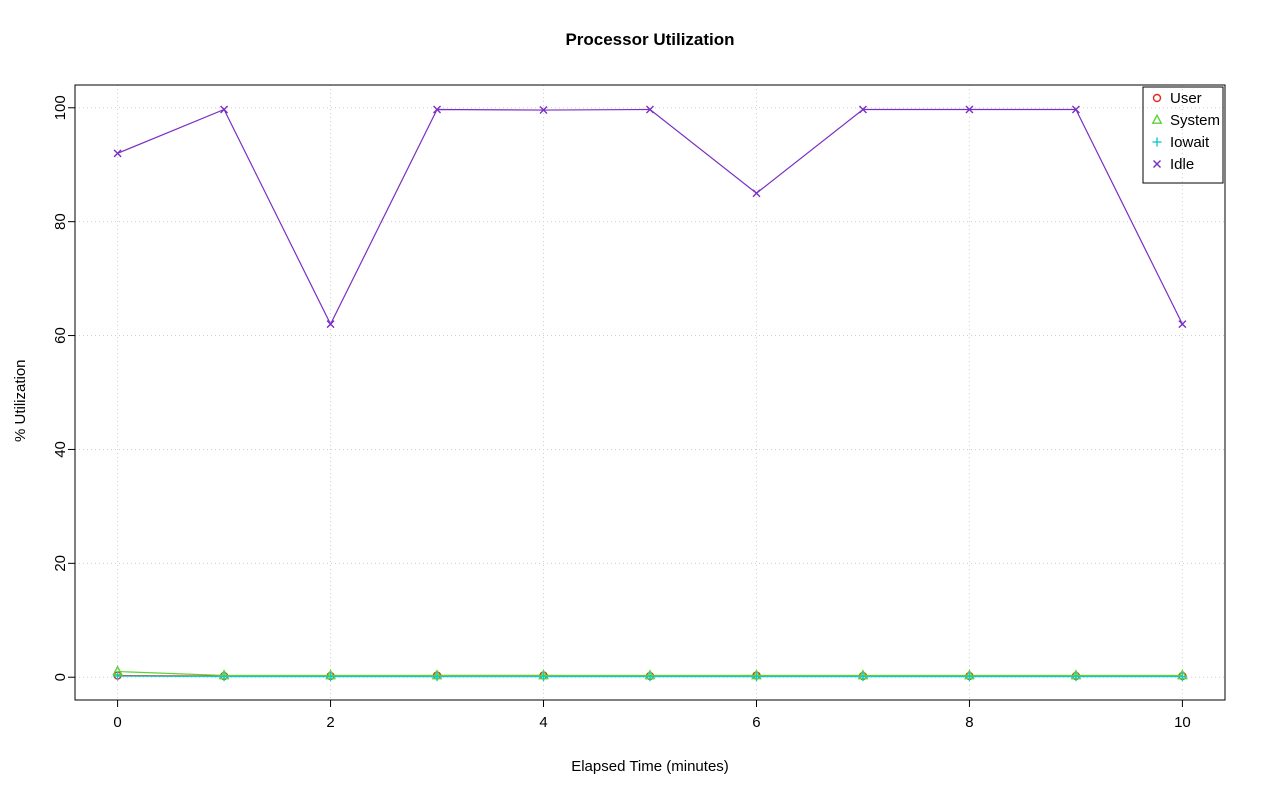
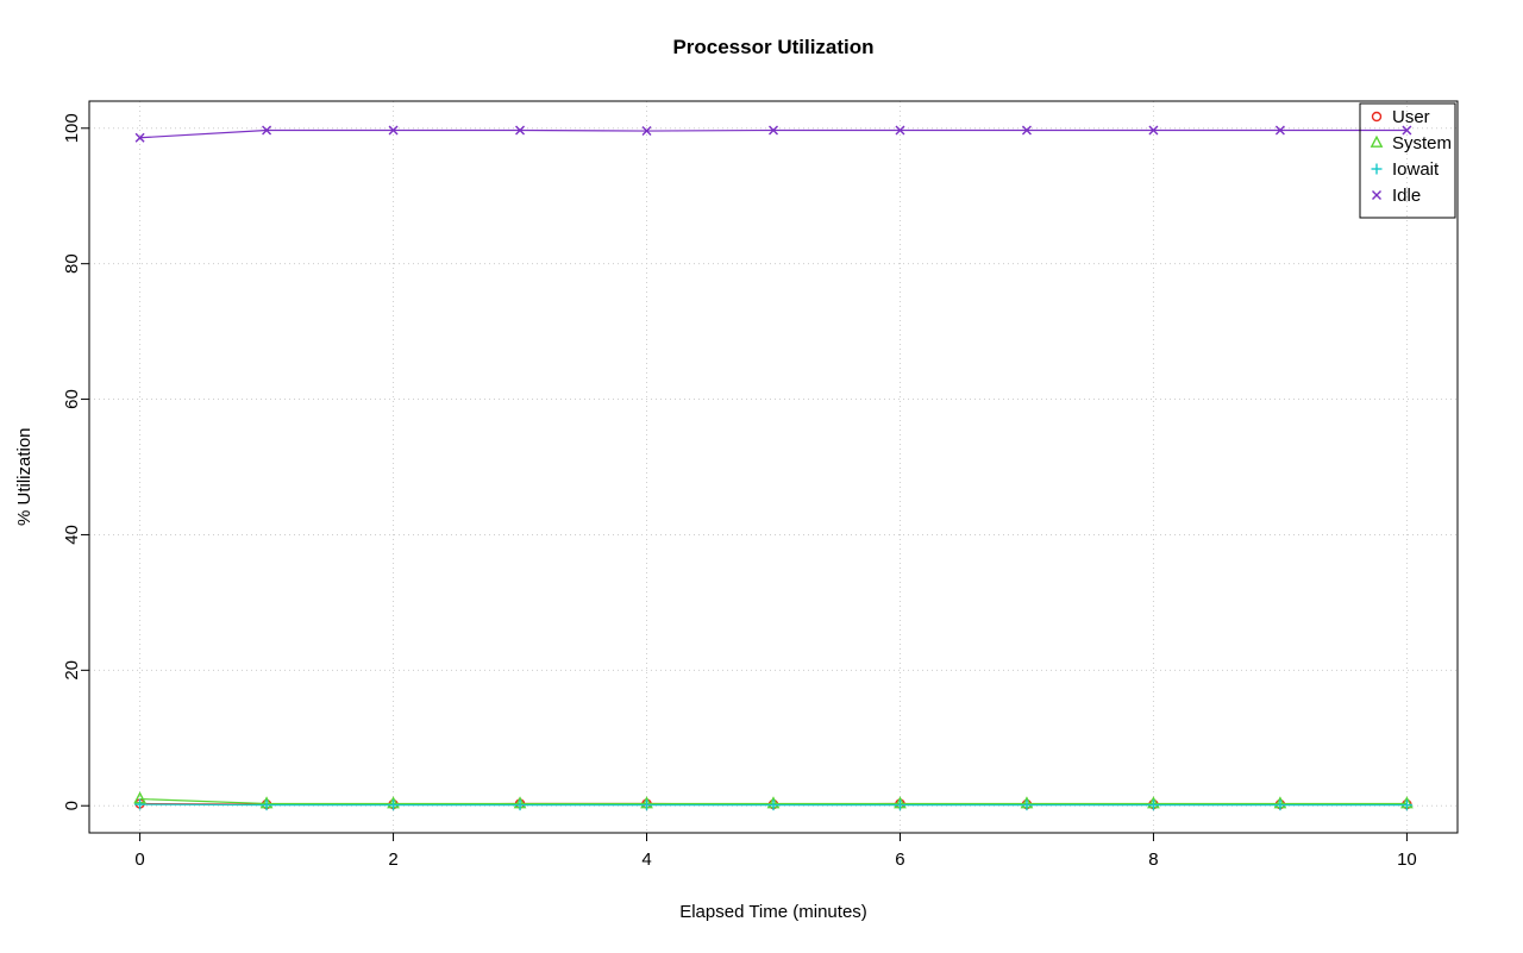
Idle/0: 92 -> 99
Idle/2: 62 -> 100
Idle/6: 85 -> 100
Idle/10: 62 -> 100
